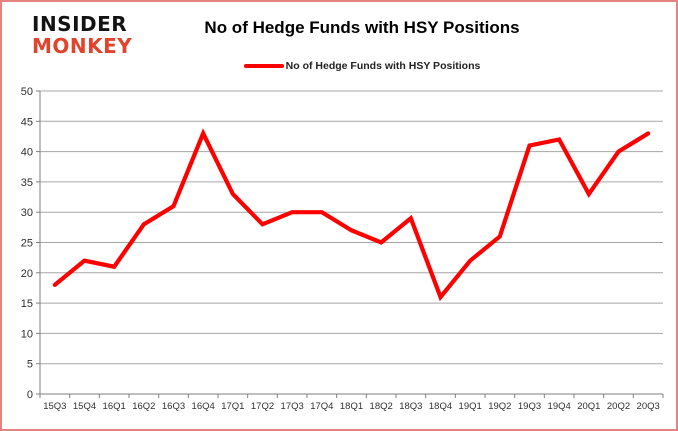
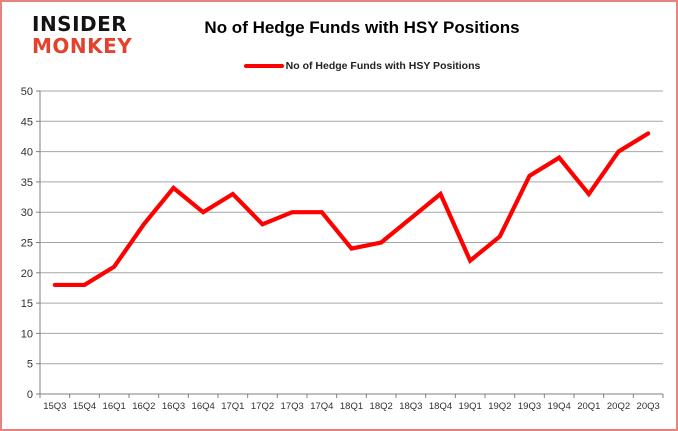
15Q4: 22 -> 18
16Q3: 31 -> 34
16Q4: 43 -> 30
18Q1: 27 -> 24
18Q4: 16 -> 33
19Q3: 41 -> 36
19Q4: 42 -> 39
